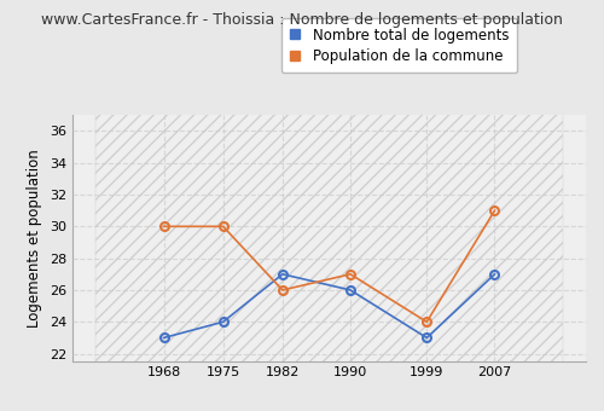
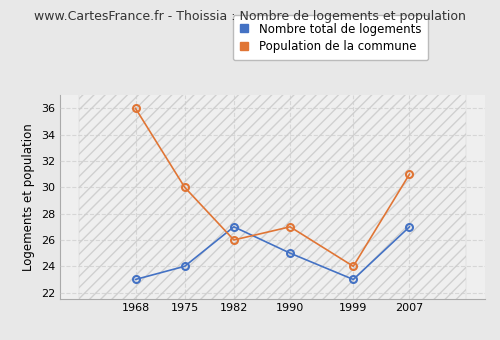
Population de la commune/1968: 30 -> 36
Nombre total de logements/1990: 26 -> 25
